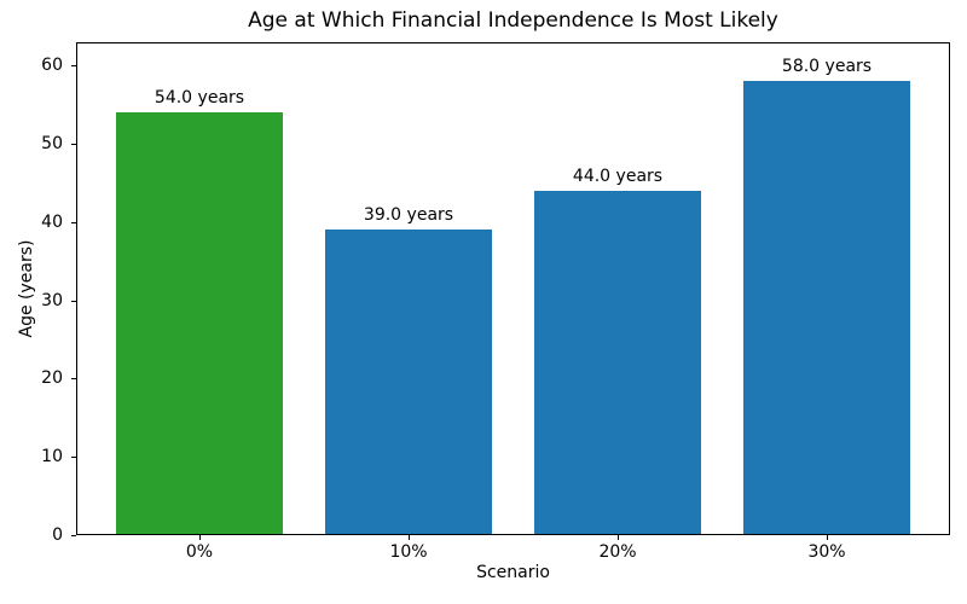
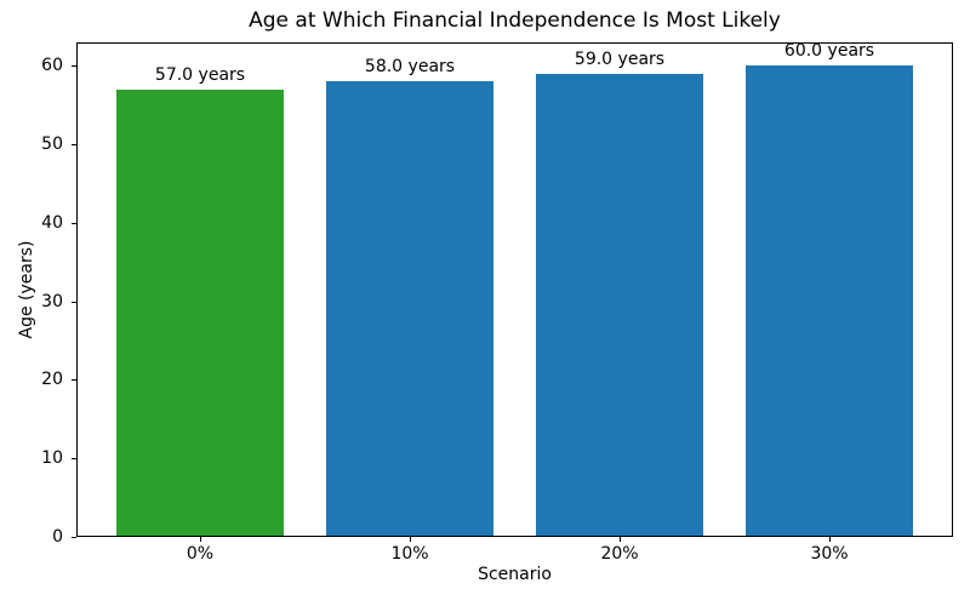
0%: 54.0 -> 57.0
10%: 39.0 -> 58.0
20%: 44.0 -> 59.0
30%: 58.0 -> 60.0
